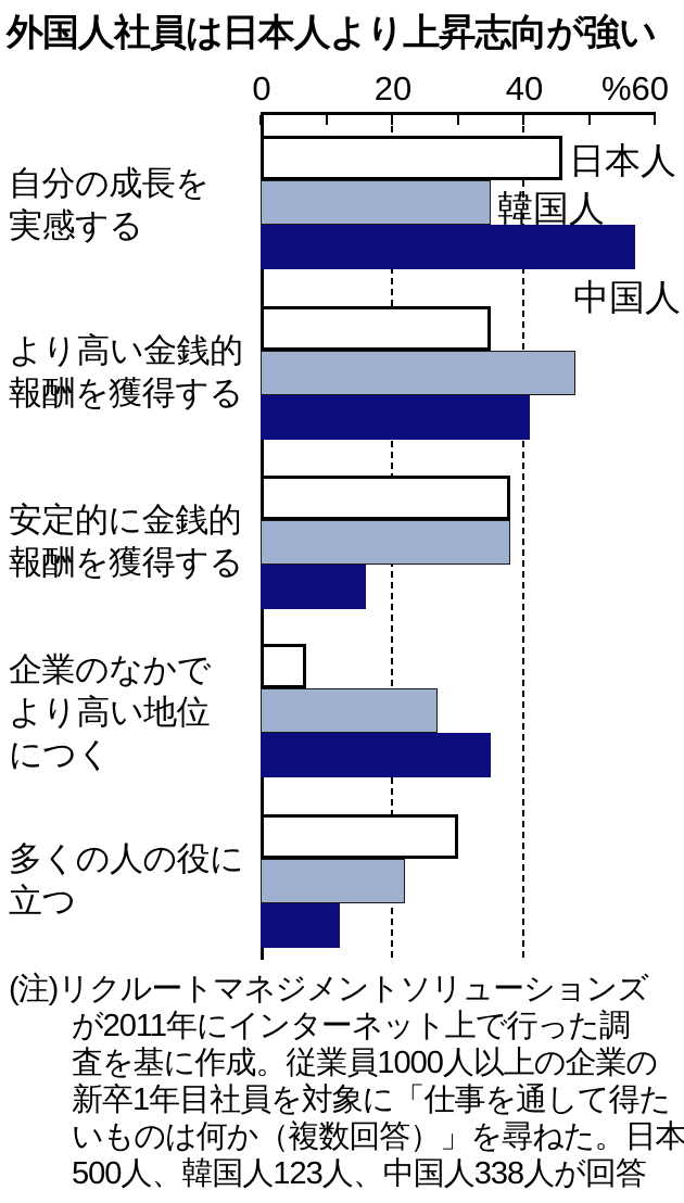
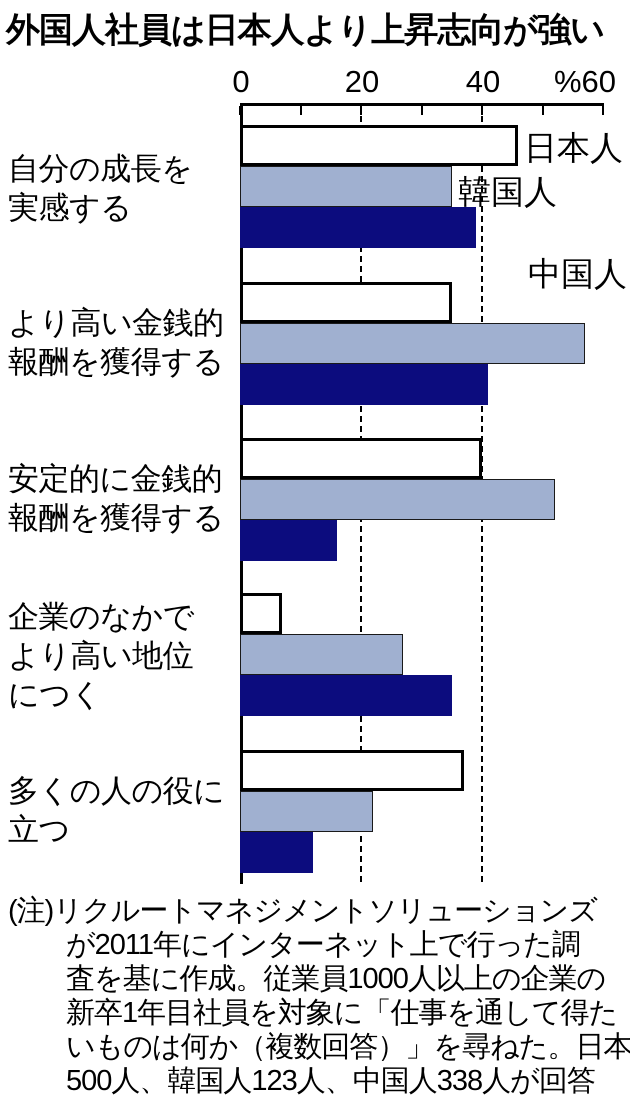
中国人/自分の成長を実感する: 57 -> 39
韓国人/より高い金銭的報酬を獲得する: 48 -> 57
日本人/安定的に金銭的報酬を獲得する: 38 -> 40
韓国人/安定的に金銭的報酬を獲得する: 38 -> 52
日本人/多くの人の役に立つ: 30 -> 37
